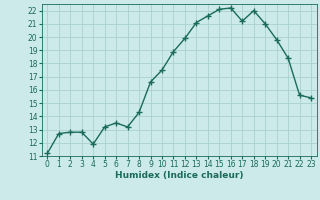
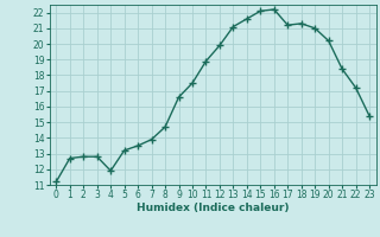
7: 13.2 -> 13.9
8: 14.3 -> 14.7
18: 22.0 -> 21.3
20: 19.8 -> 20.2
22: 15.6 -> 17.2
